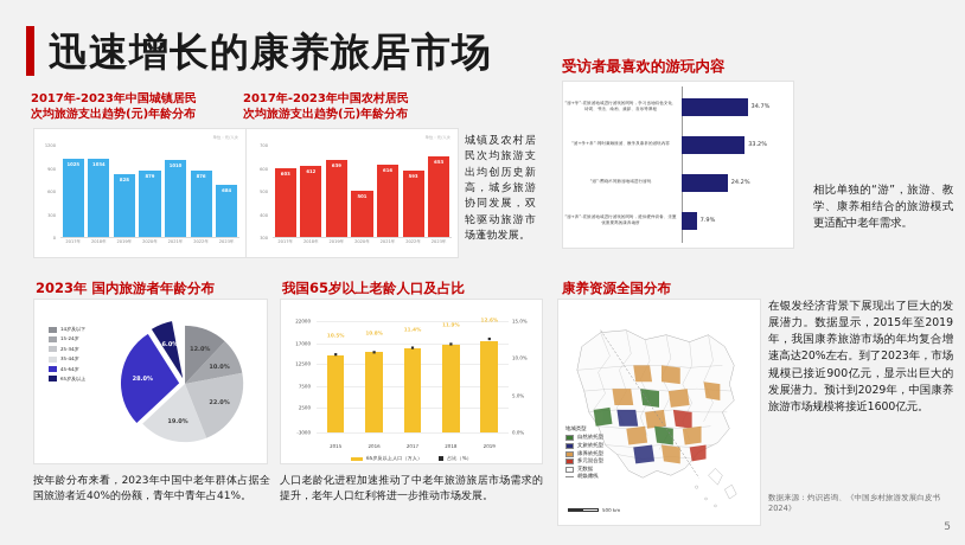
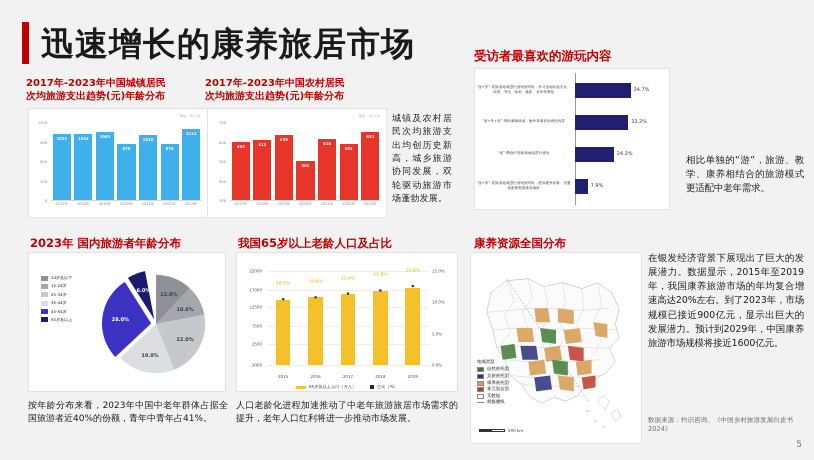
2017年-2023年中国城镇居民次均旅游支出趋势(元)年龄分布/2019年: 828 -> 1063
2017年-2023年中国城镇居民次均旅游支出趋势(元)年龄分布/2023年: 684 -> 1112
